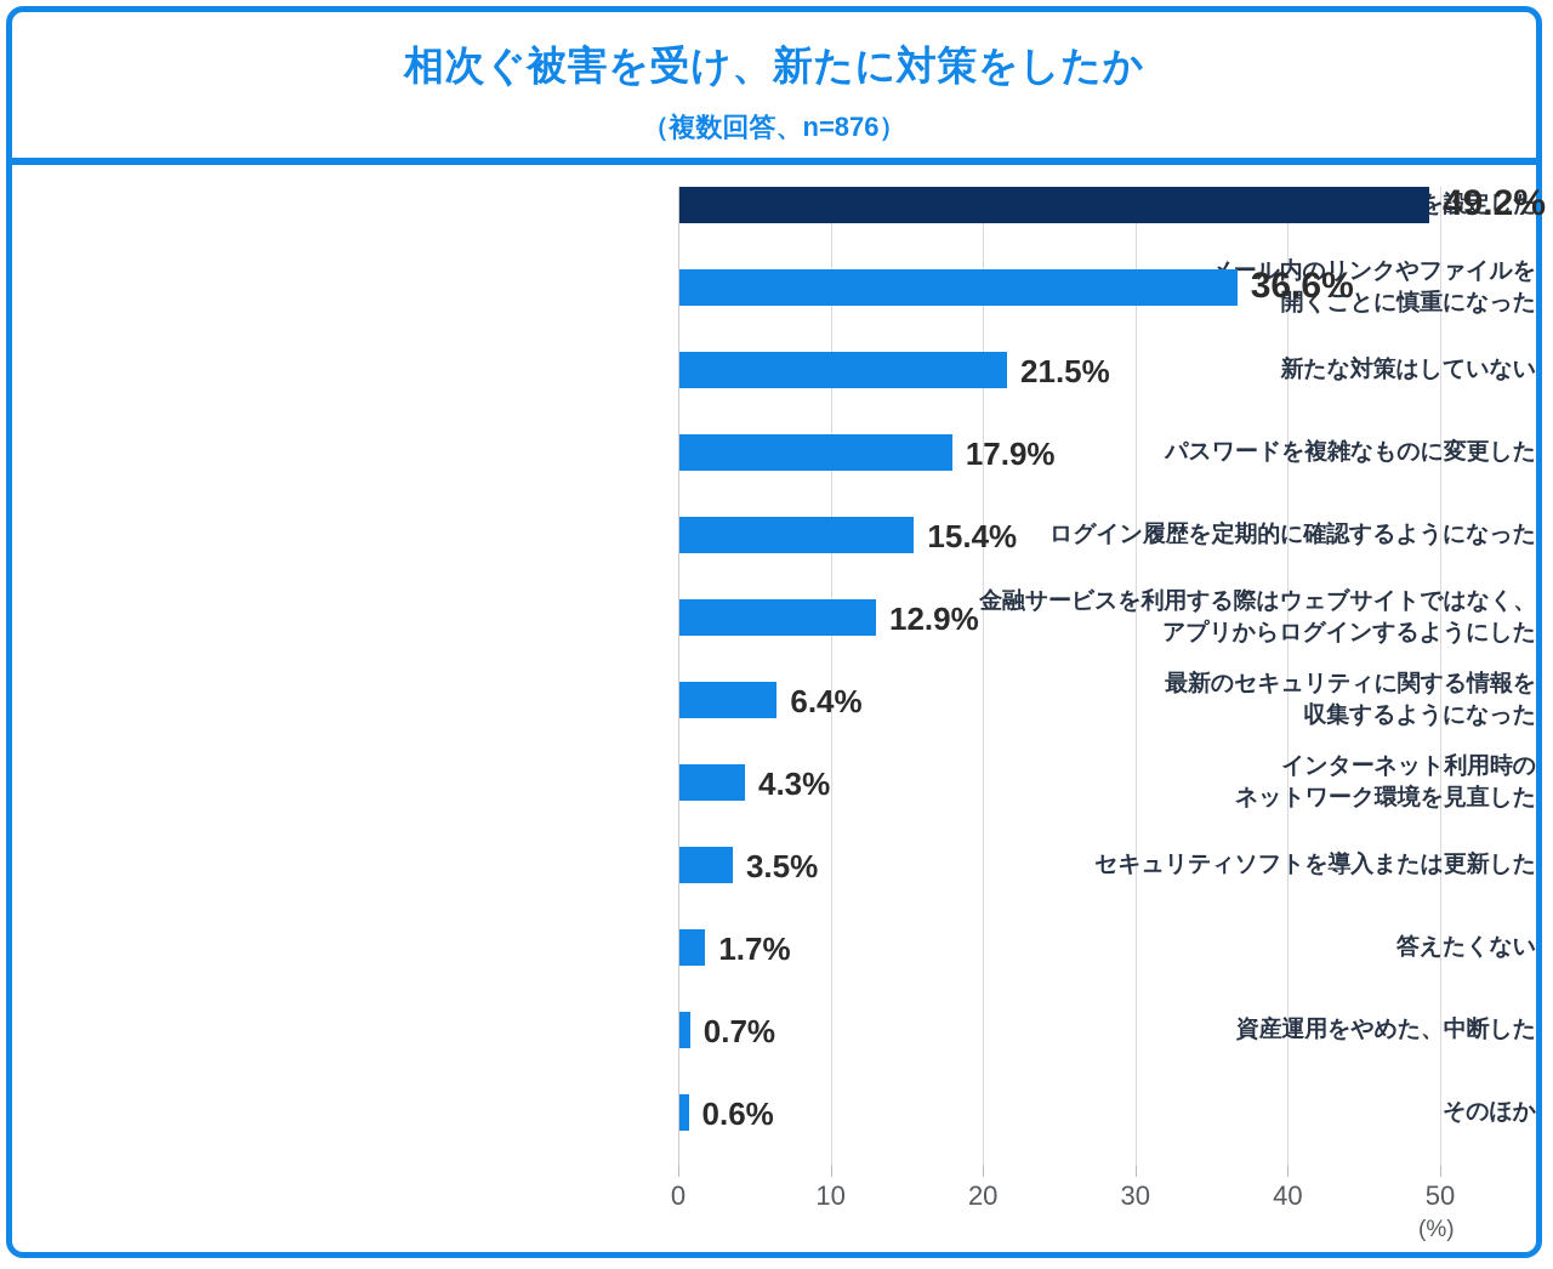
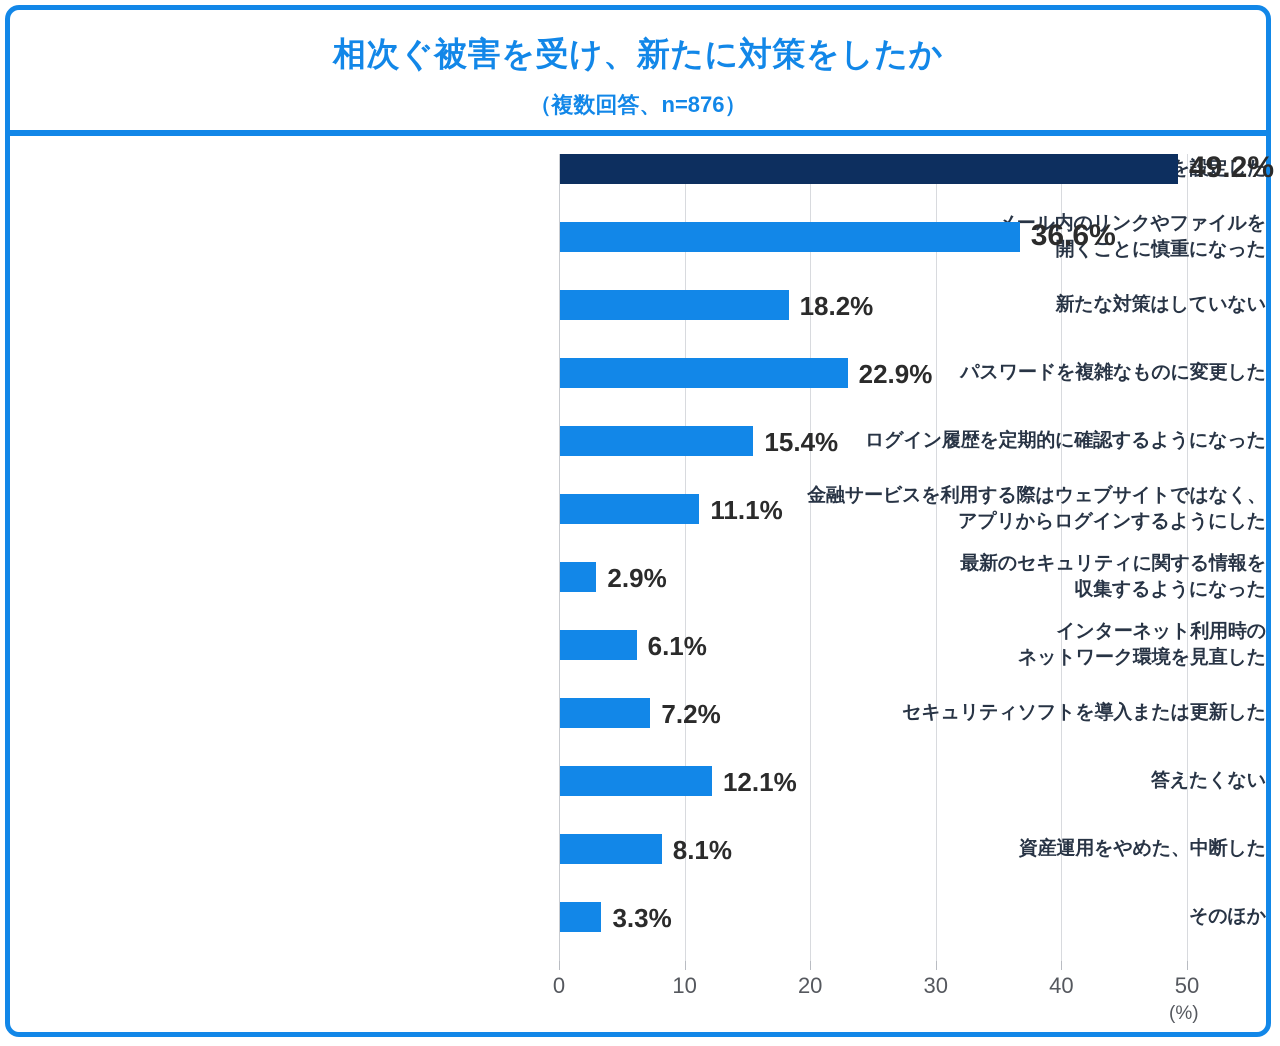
新たな対策はしていない: 21.5% -> 18.2%
パスワードを複雑なものに変更した: 17.9% -> 22.9%
金融サービスを利用する際はウェブサイトではなく、 アプリからログインするようにした: 12.9% -> 11.1%
最新のセキュリティに関する情報を 収集するようになった: 6.4% -> 2.9%
インターネット利用時の ネットワーク環境を見直した: 4.3% -> 6.1%
セキュリティソフトを導入または更新した: 3.5% -> 7.2%
答えたくない: 1.7% -> 12.1%
資産運用をやめた、中断した: 0.7% -> 8.1%
そのほか: 0.6% -> 3.3%
